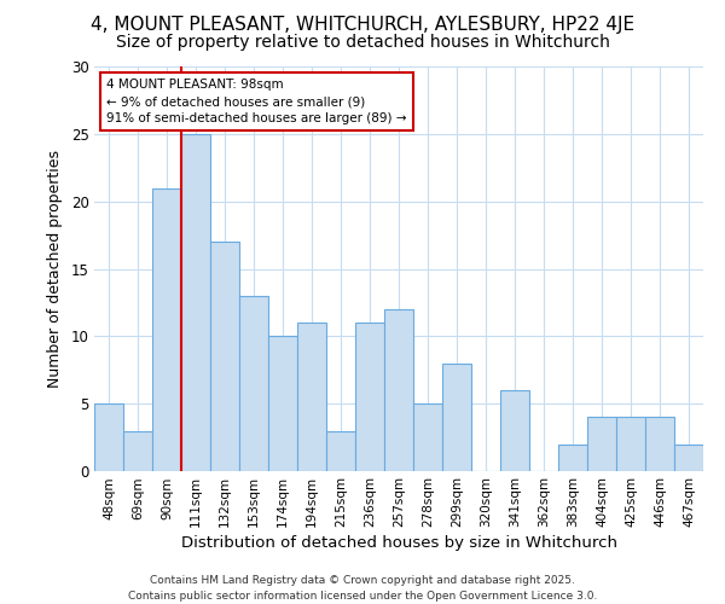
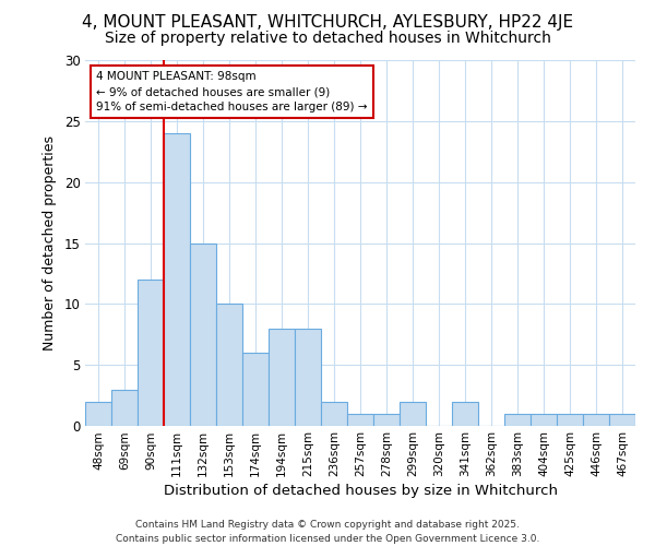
48sqm: 5 -> 2
90sqm: 21 -> 12
111sqm: 25 -> 24
132sqm: 17 -> 15
153sqm: 13 -> 10
174sqm: 10 -> 6
194sqm: 11 -> 8
215sqm: 3 -> 8
236sqm: 11 -> 2
257sqm: 12 -> 1
278sqm: 5 -> 1
299sqm: 8 -> 2
341sqm: 6 -> 2
383sqm: 2 -> 1
404sqm: 4 -> 1
425sqm: 4 -> 1
446sqm: 4 -> 1
467sqm: 2 -> 1
